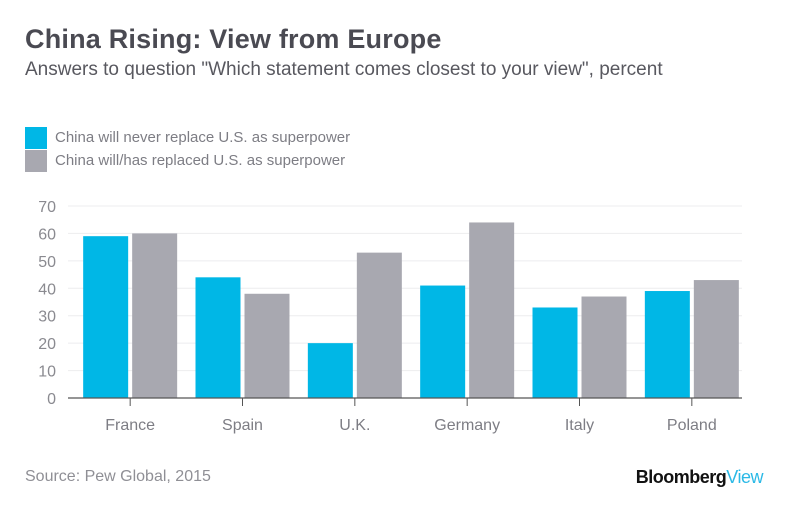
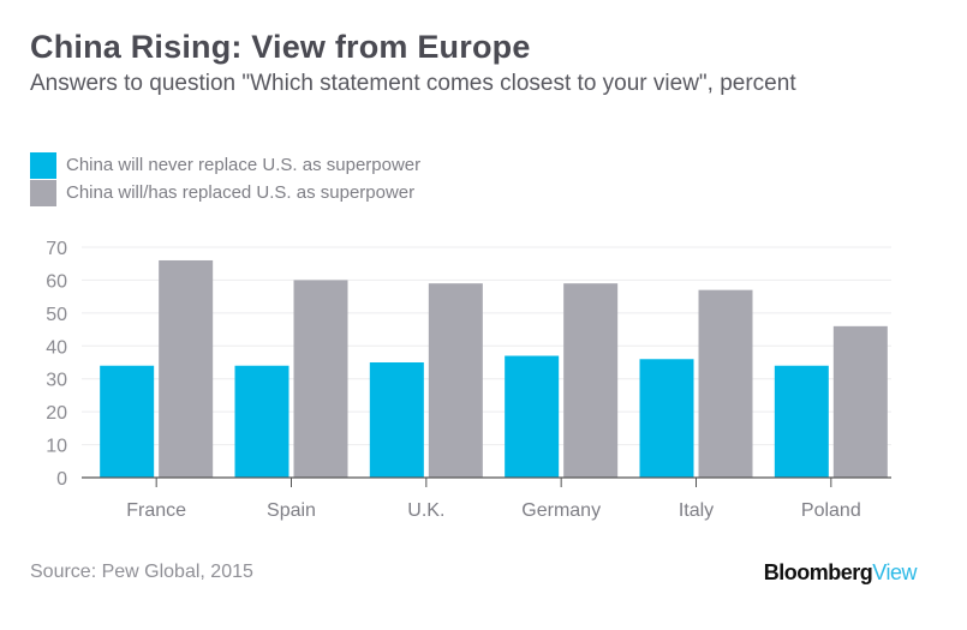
China will never replace U.S. as superpower/France: 59 -> 34
China will/has replaced U.S. as superpower/France: 60 -> 66
China will never replace U.S. as superpower/Spain: 44 -> 34
China will/has replaced U.S. as superpower/Spain: 38 -> 60
China will never replace U.S. as superpower/U.K.: 20 -> 35
China will/has replaced U.S. as superpower/U.K.: 53 -> 59
China will never replace U.S. as superpower/Germany: 41 -> 37
China will/has replaced U.S. as superpower/Germany: 64 -> 59
China will never replace U.S. as superpower/Italy: 33 -> 36
China will/has replaced U.S. as superpower/Italy: 37 -> 57
China will never replace U.S. as superpower/Poland: 39 -> 34
China will/has replaced U.S. as superpower/Poland: 43 -> 46
